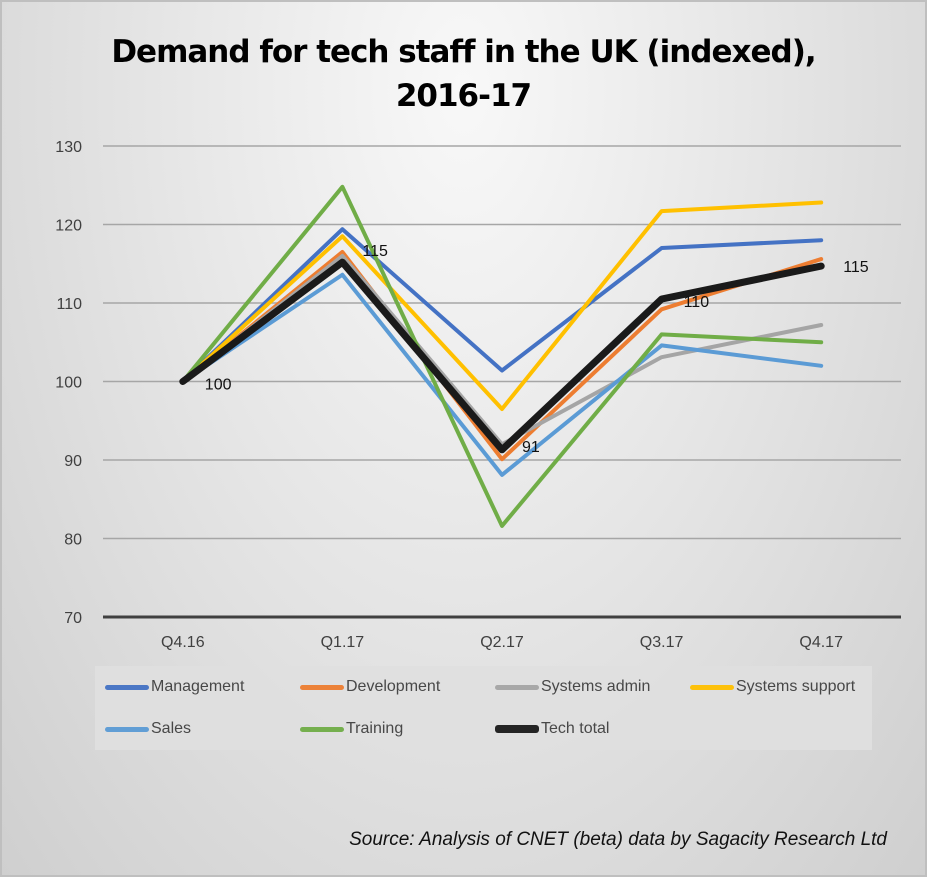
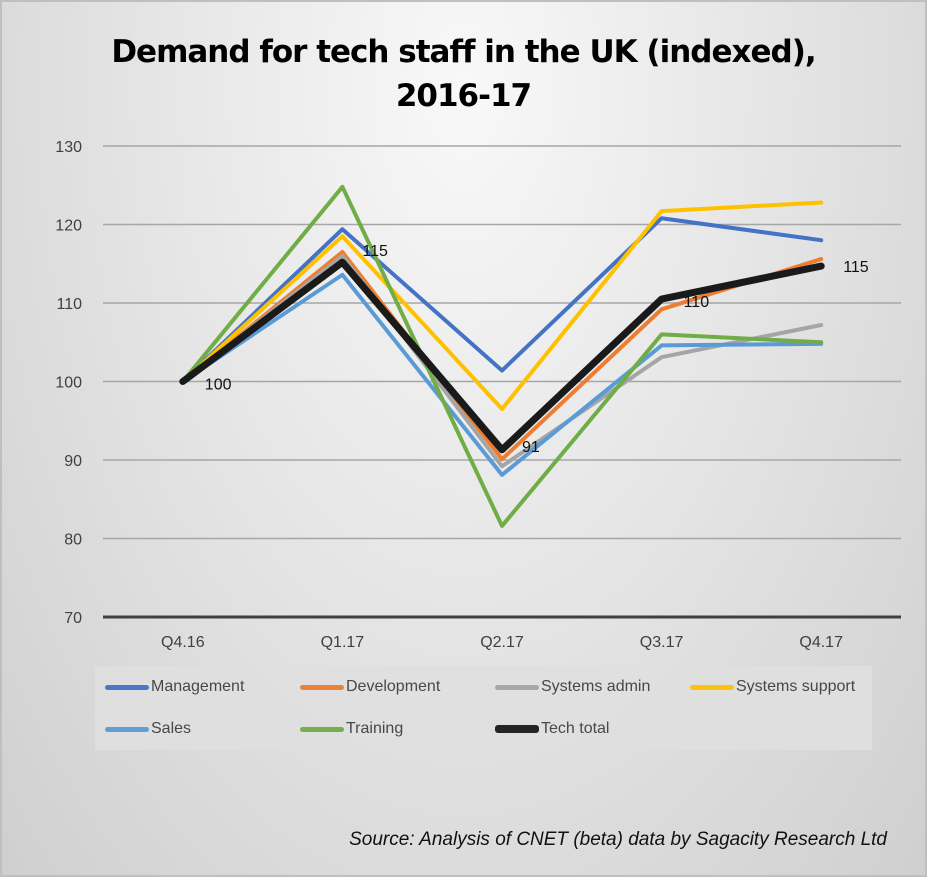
Systems admin/Q2.17: 92 -> 89
Management/Q3.17: 117 -> 121
Sales/Q4.17: 102 -> 105
